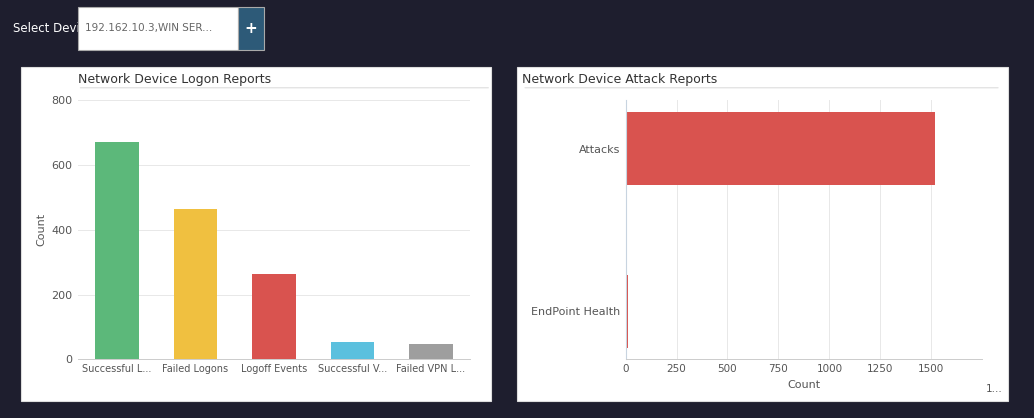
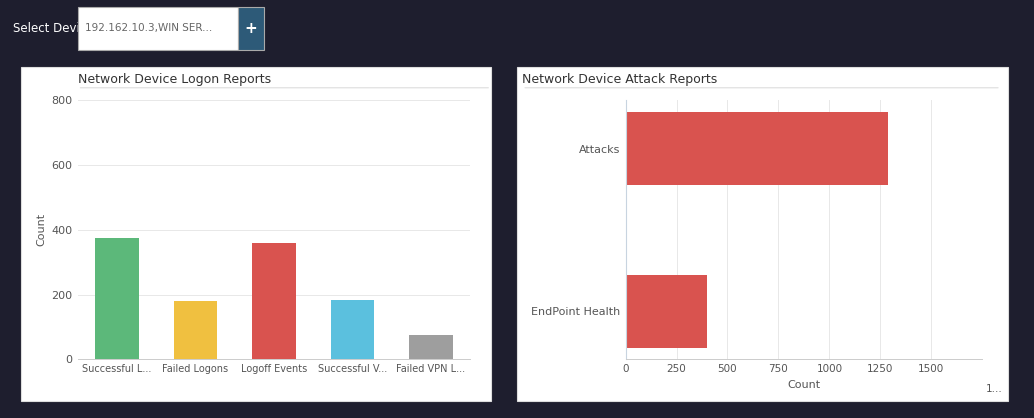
Successful L...: 670 -> 375
Failed Logons: 465 -> 180
Logoff Events: 265 -> 360
Successful V...: 55 -> 185
Failed VPN L...: 48 -> 75
Attacks: 1520 -> 1285
EndPoint Health: 12 -> 400
